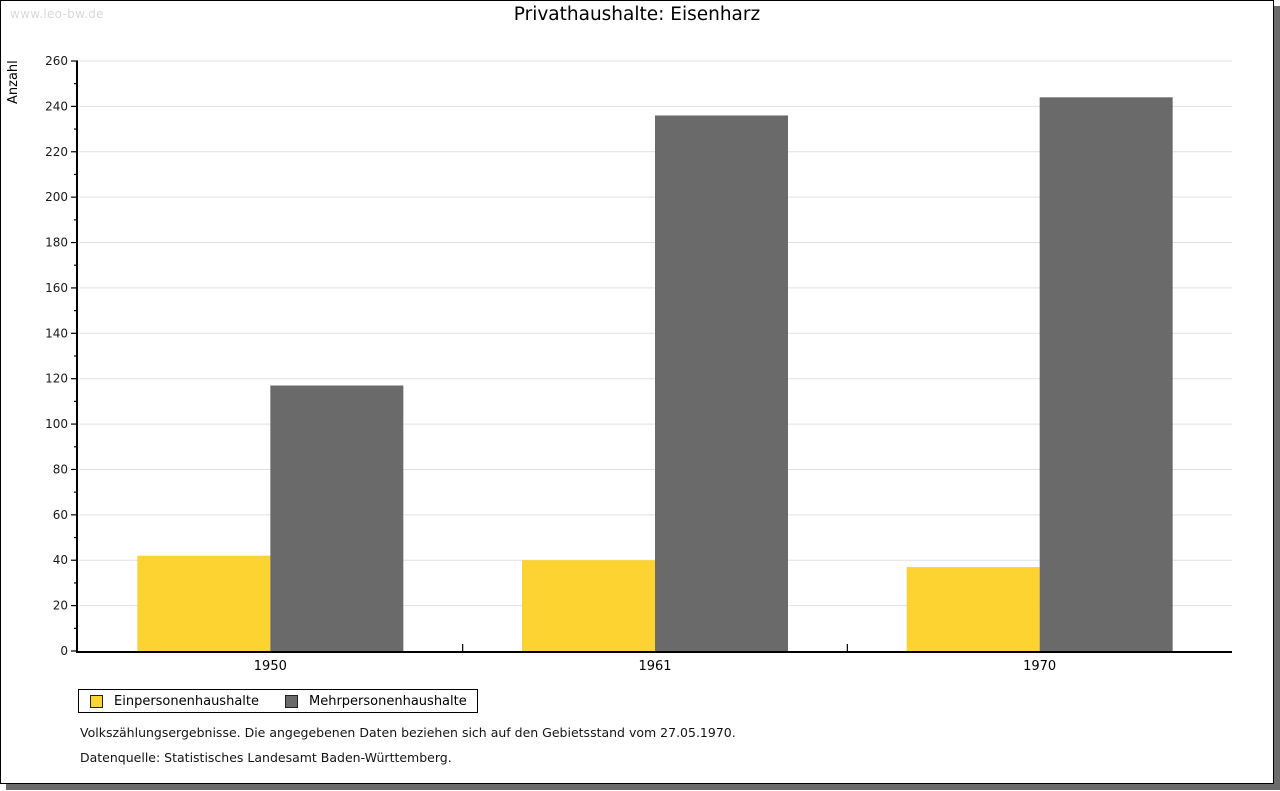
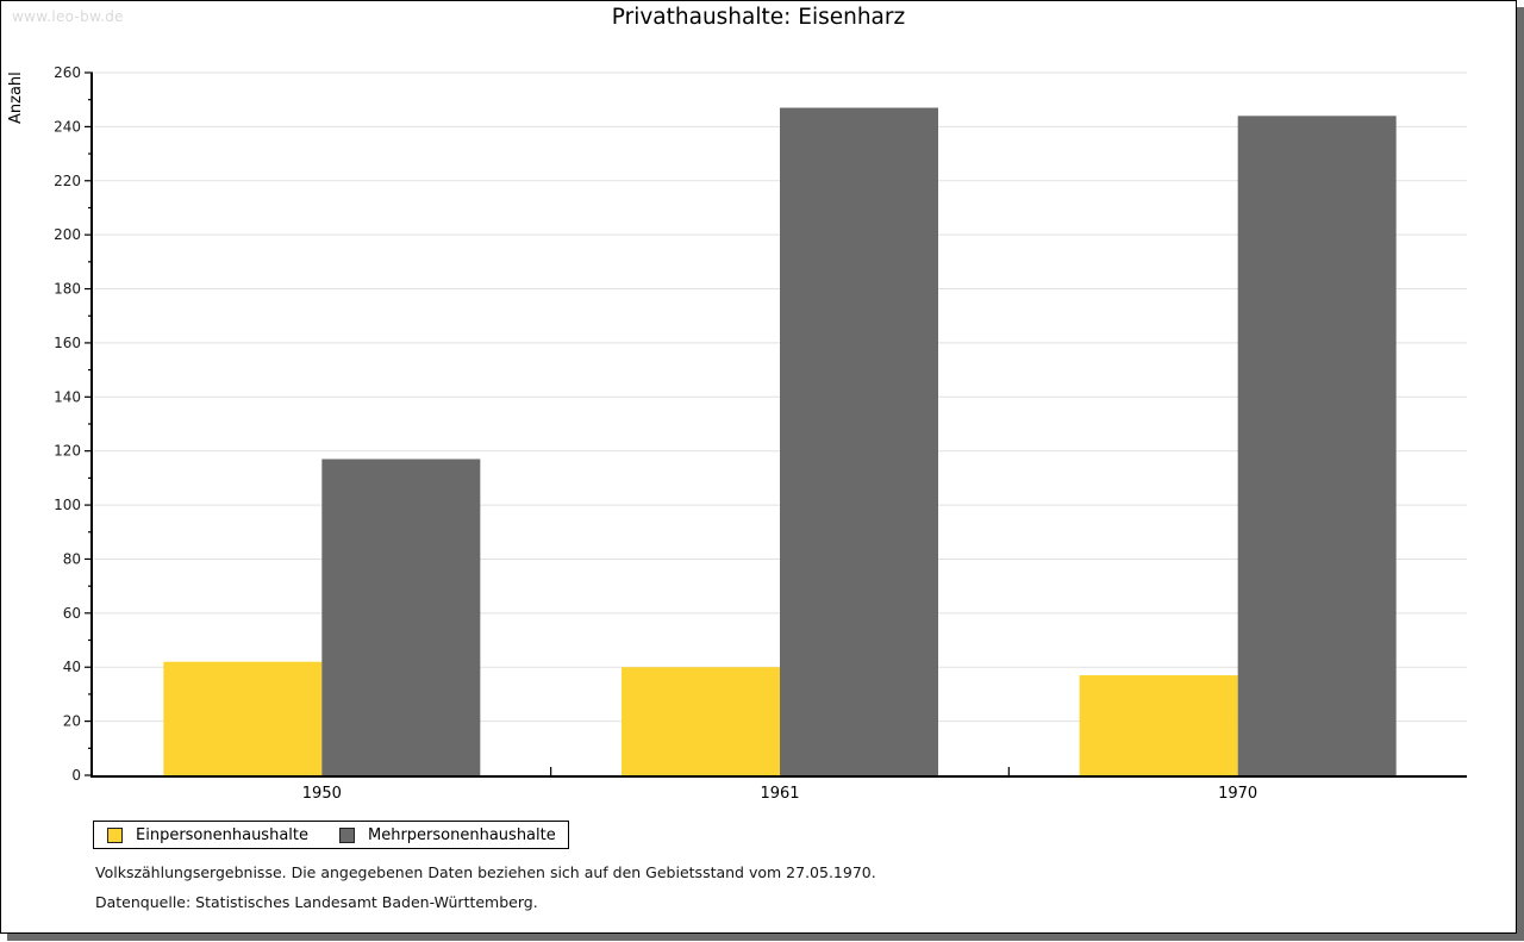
Mehrpersonenhaushalte/1961: 236 -> 247
